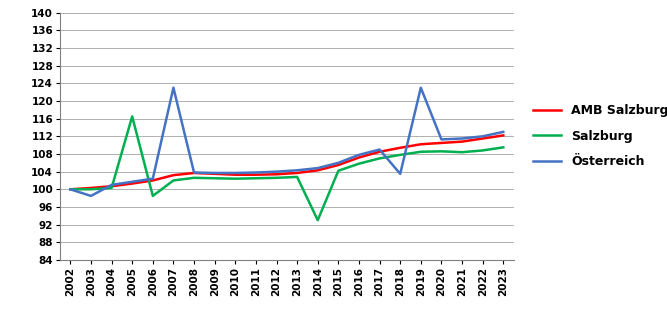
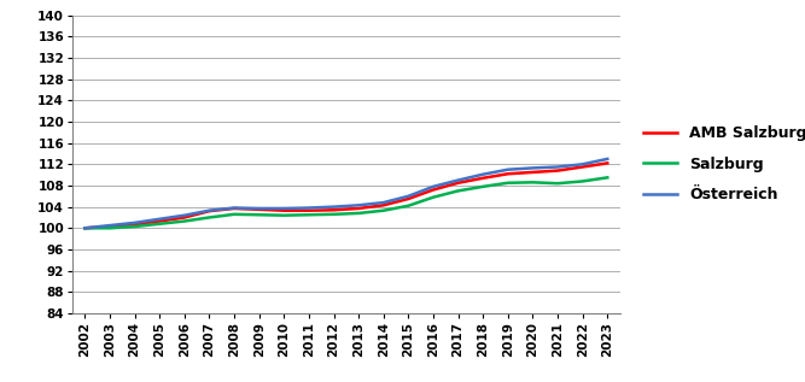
Österreich/2003: 98.5 -> 100.5
Salzburg/2005: 116.5 -> 100.8
Salzburg/2006: 98.5 -> 101.3
Österreich/2007: 123.0 -> 103.3
Salzburg/2014: 93.0 -> 103.3
Österreich/2018: 103.5 -> 110.1
Österreich/2019: 123.0 -> 111.0
